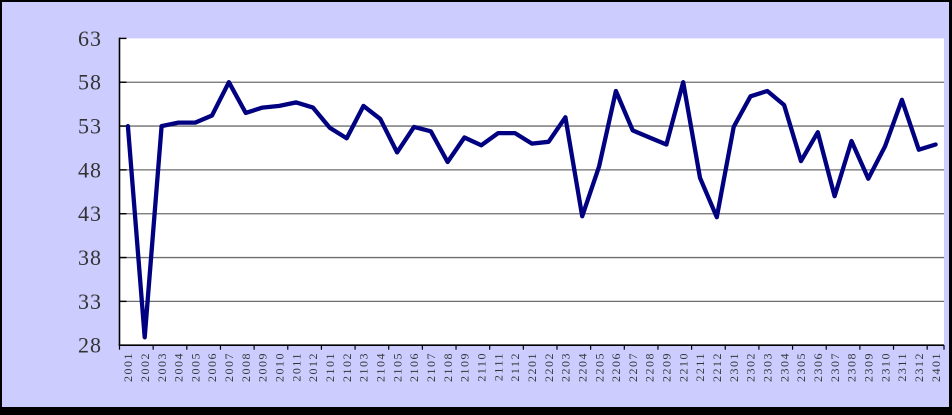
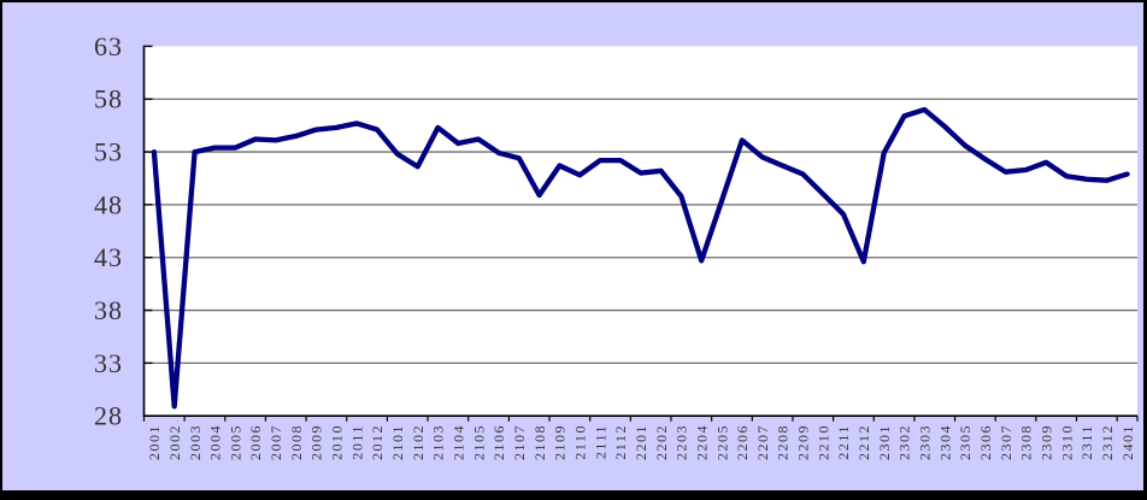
2007: 58 -> 54
2105: 50 -> 54
2203: 54 -> 49
2206: 57 -> 54
2210: 58 -> 49
2305: 49 -> 54
2307: 45 -> 51
2309: 47 -> 52
2311: 56 -> 50
